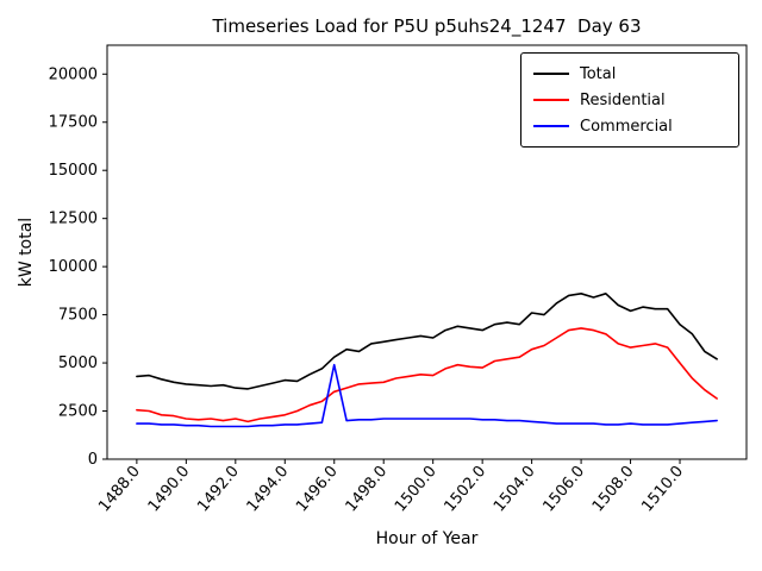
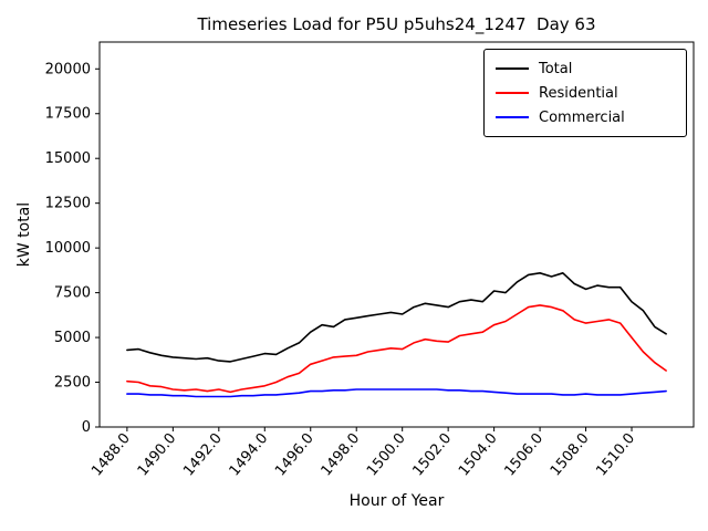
Commercial/1496.0: 4900 -> 2000
